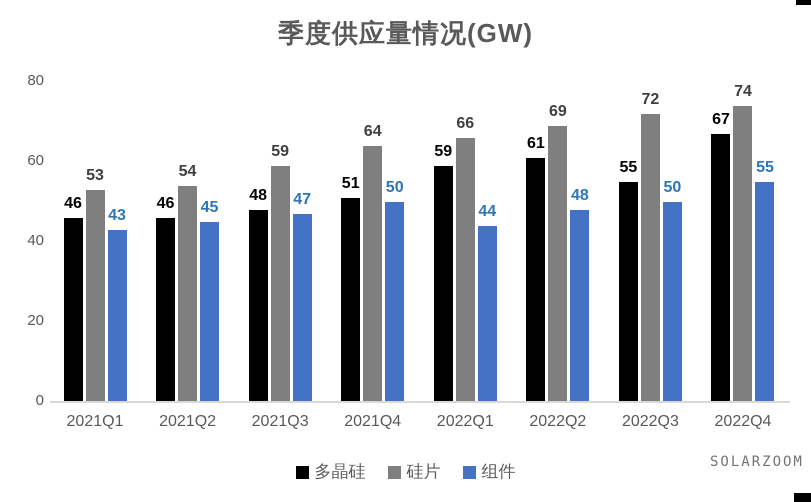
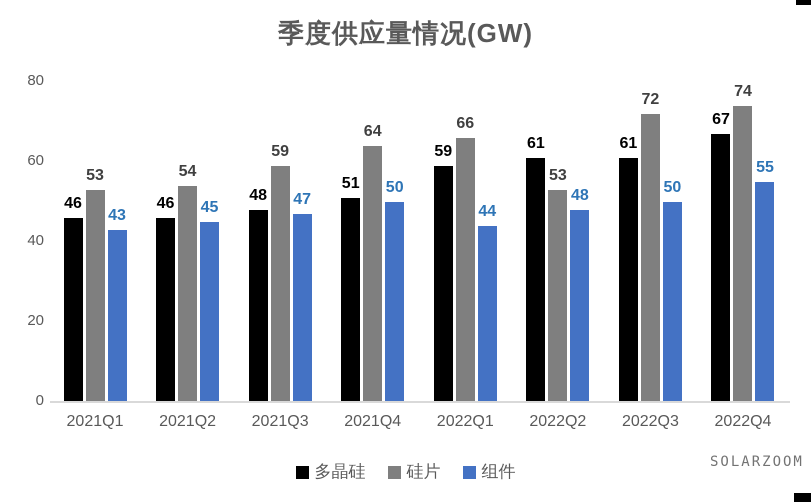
硅片/2022Q2: 69 -> 53
多晶硅/2022Q3: 55 -> 61
